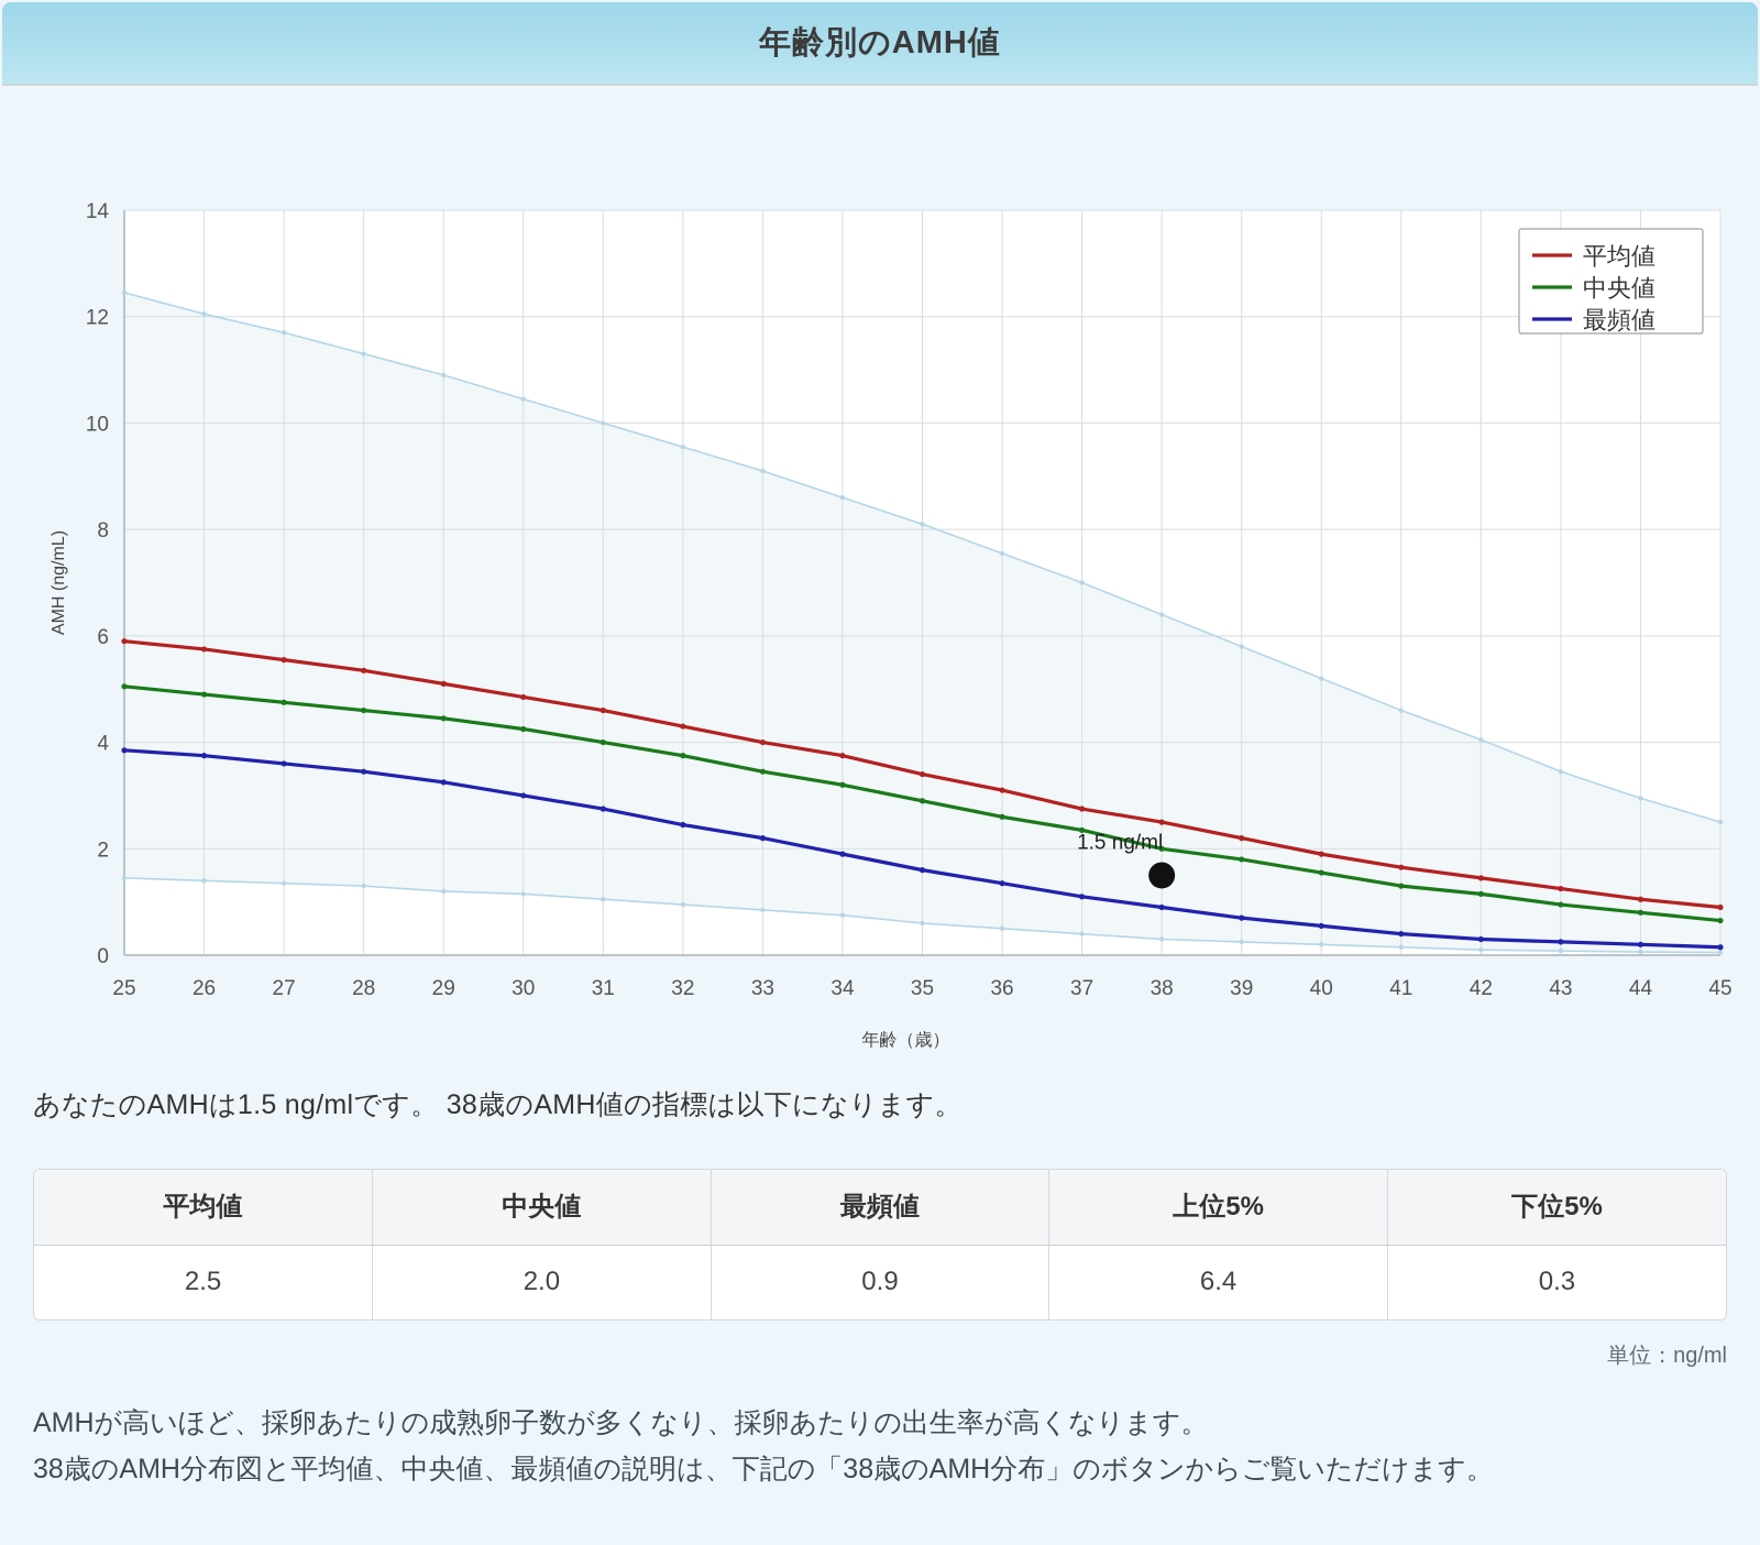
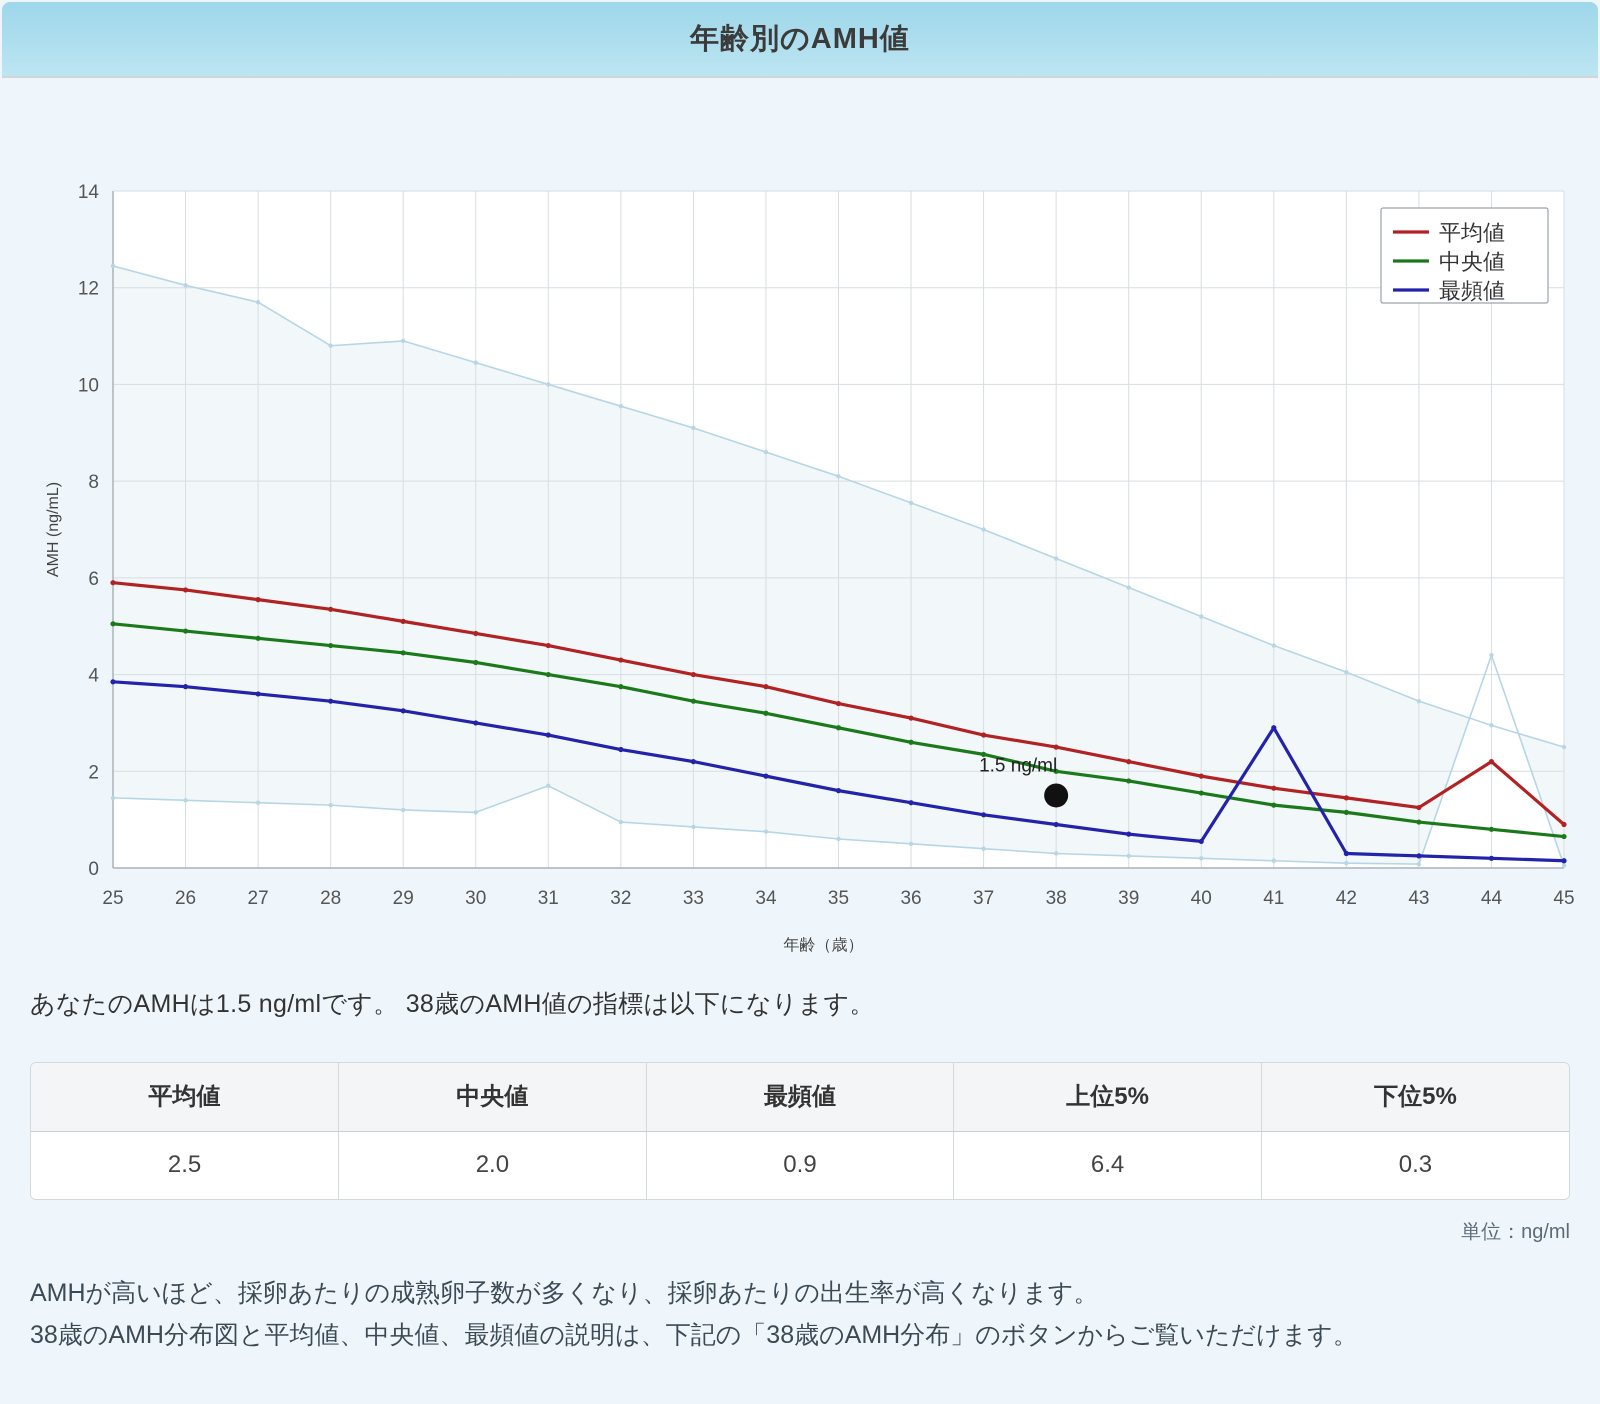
上位5%/28: 11.3 -> 10.8
下位5%/31: 1.1 -> 1.7
最頻値/41: 0.4 -> 2.9
平均値/44: 1.1 -> 2.2
下位5%/44: 0.1 -> 4.4
